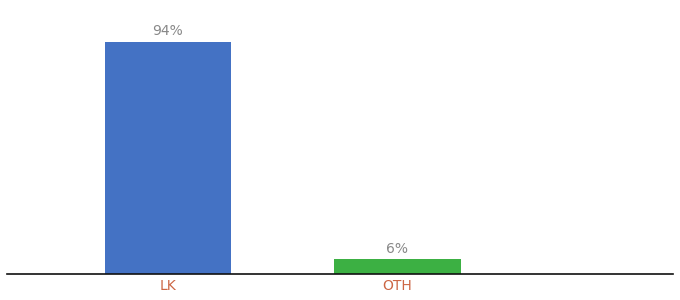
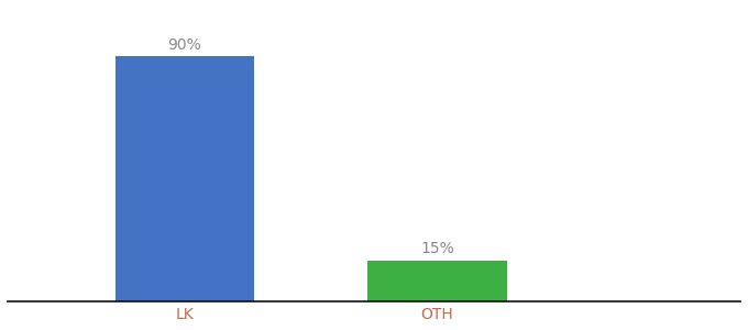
LK: 94% -> 90%
OTH: 6% -> 15%
